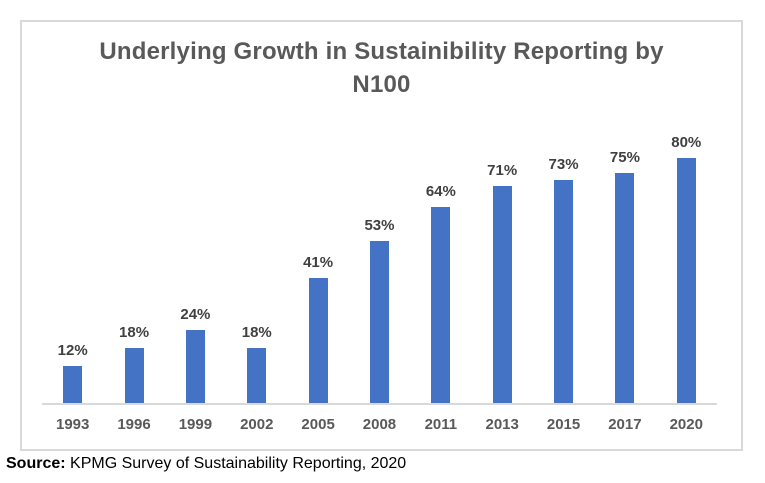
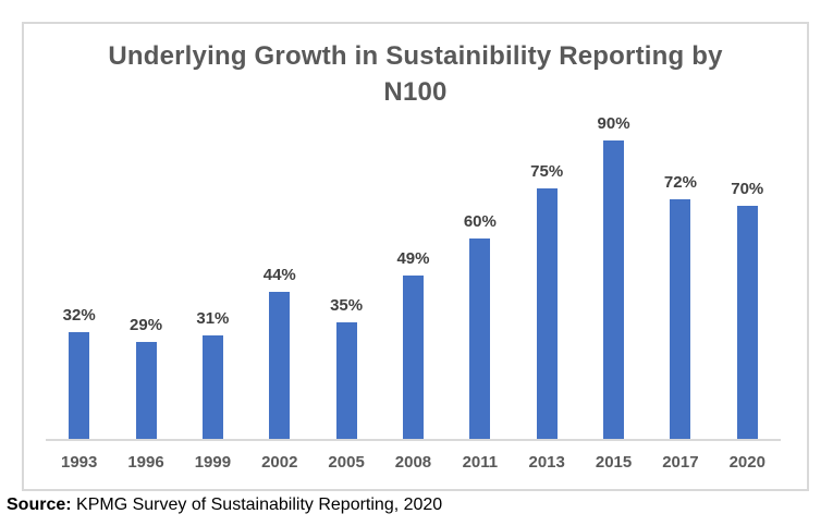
1993: 12% -> 32%
1996: 18% -> 29%
1999: 24% -> 31%
2002: 18% -> 44%
2005: 41% -> 35%
2008: 53% -> 49%
2011: 64% -> 60%
2013: 71% -> 75%
2015: 73% -> 90%
2017: 75% -> 72%
2020: 80% -> 70%
